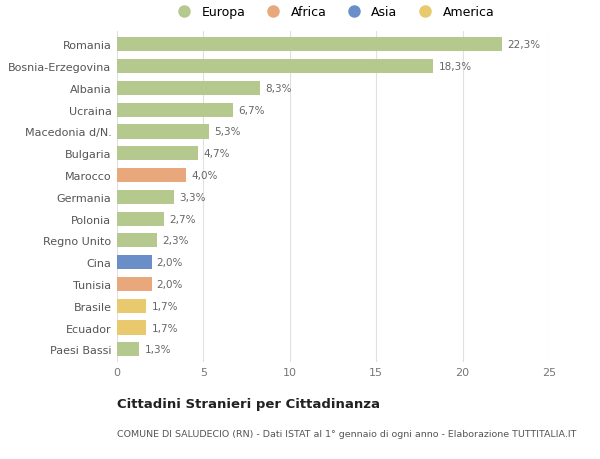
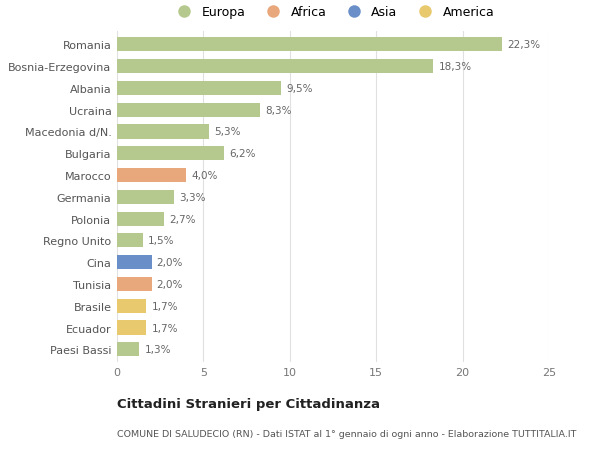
Albania: 8,3% -> 9,5%
Ucraina: 6,7% -> 8,3%
Bulgaria: 4,7% -> 6,2%
Regno Unito: 2,3% -> 1,5%
